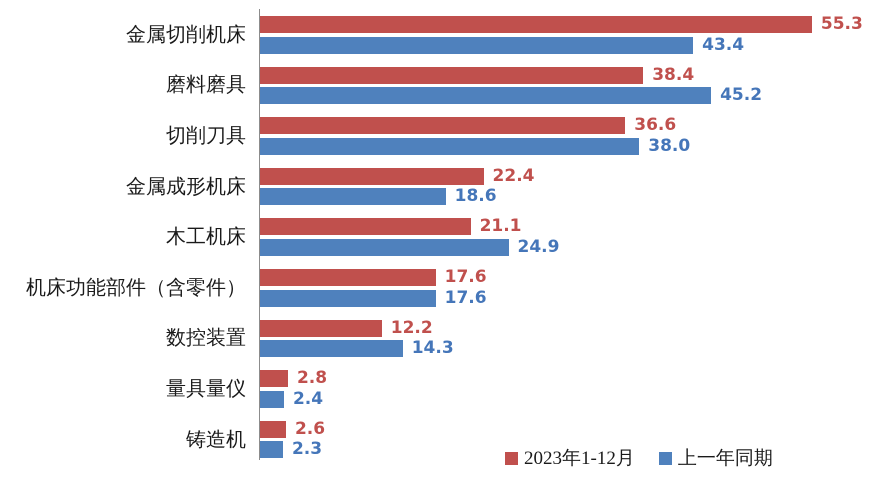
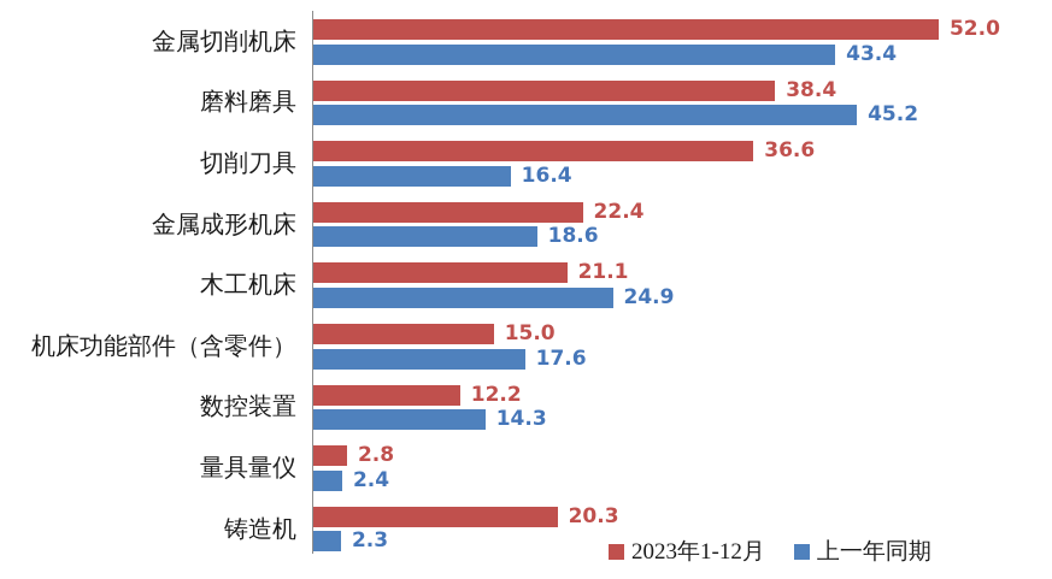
2023年1-12月/金属切削机床: 55.3 -> 52.0
上一年同期/切削刀具: 38.0 -> 16.4
2023年1-12月/机床功能部件（含零件）: 17.6 -> 15.0
2023年1-12月/铸造机: 2.6 -> 20.3
